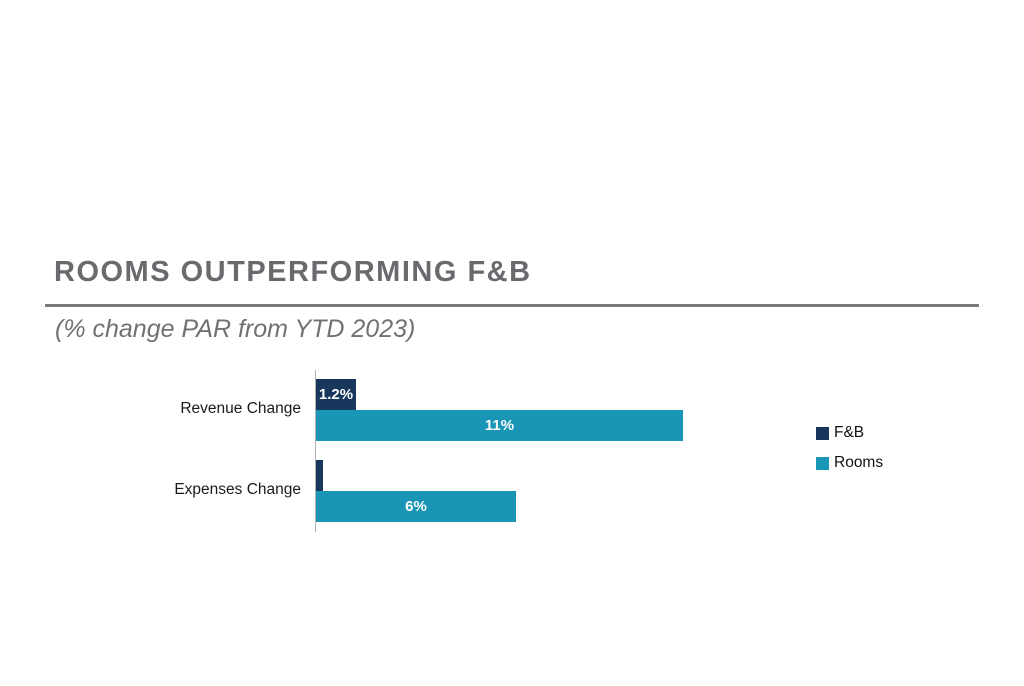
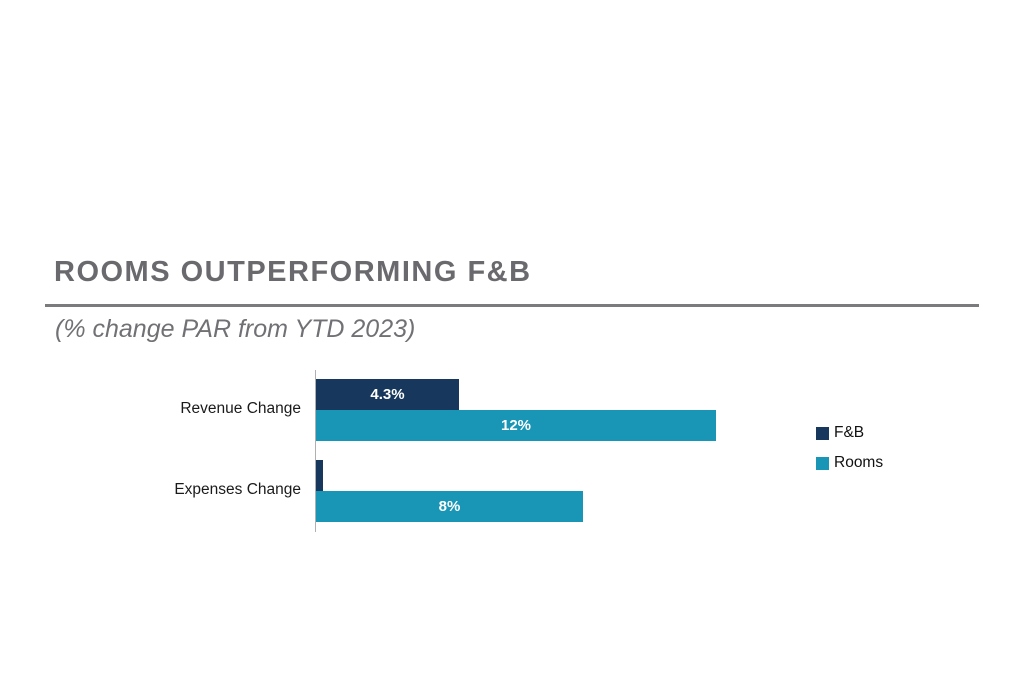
F&B/Revenue Change: 1.2% -> 4.3%
Rooms/Revenue Change: 11% -> 12%
Rooms/Expenses Change: 6% -> 8%
